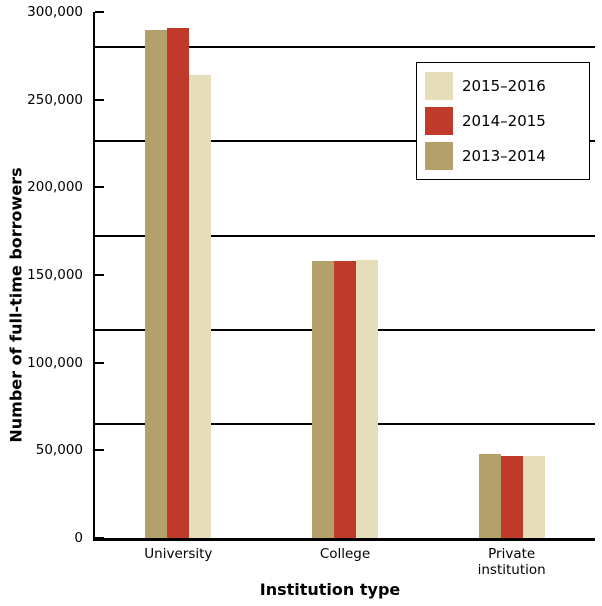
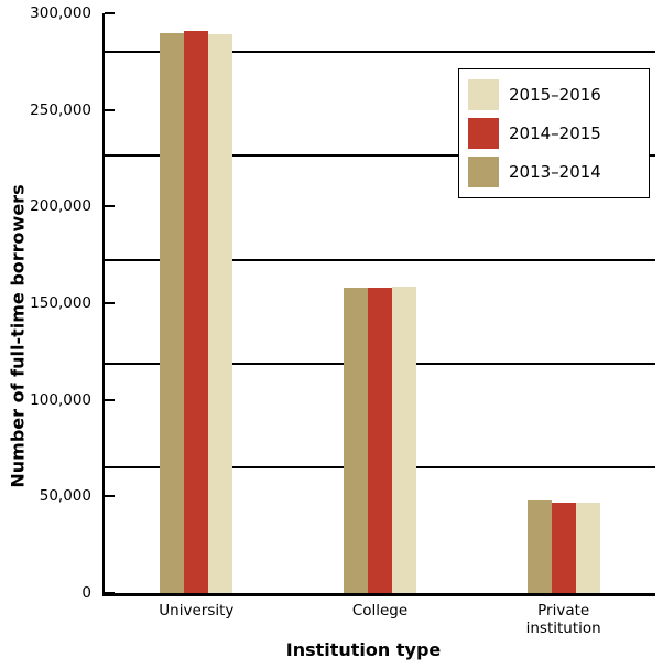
2015–2016/University: 264000 -> 289000
